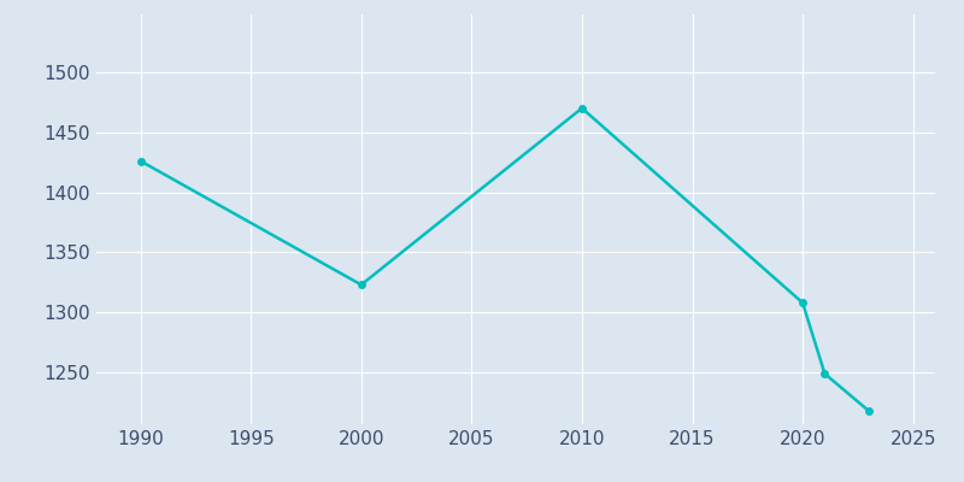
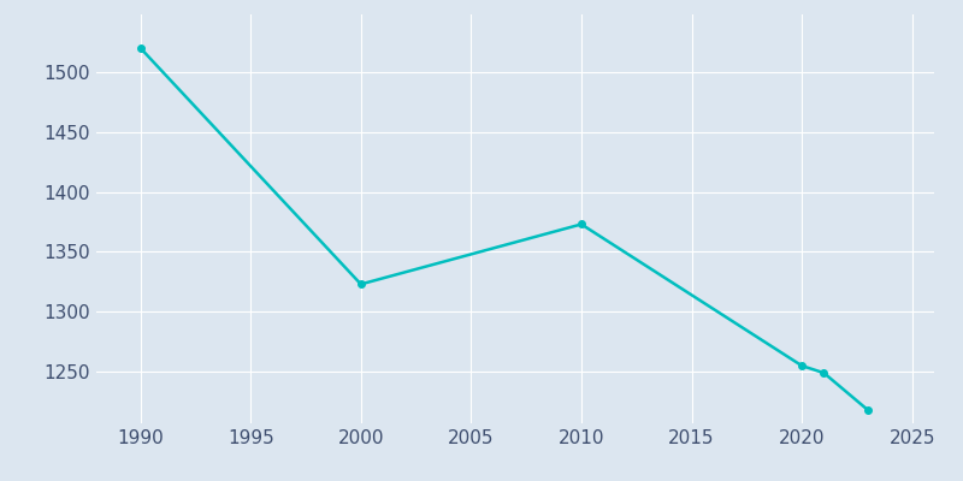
1990: 1426 -> 1520
2010: 1470 -> 1373
2020: 1308 -> 1255
